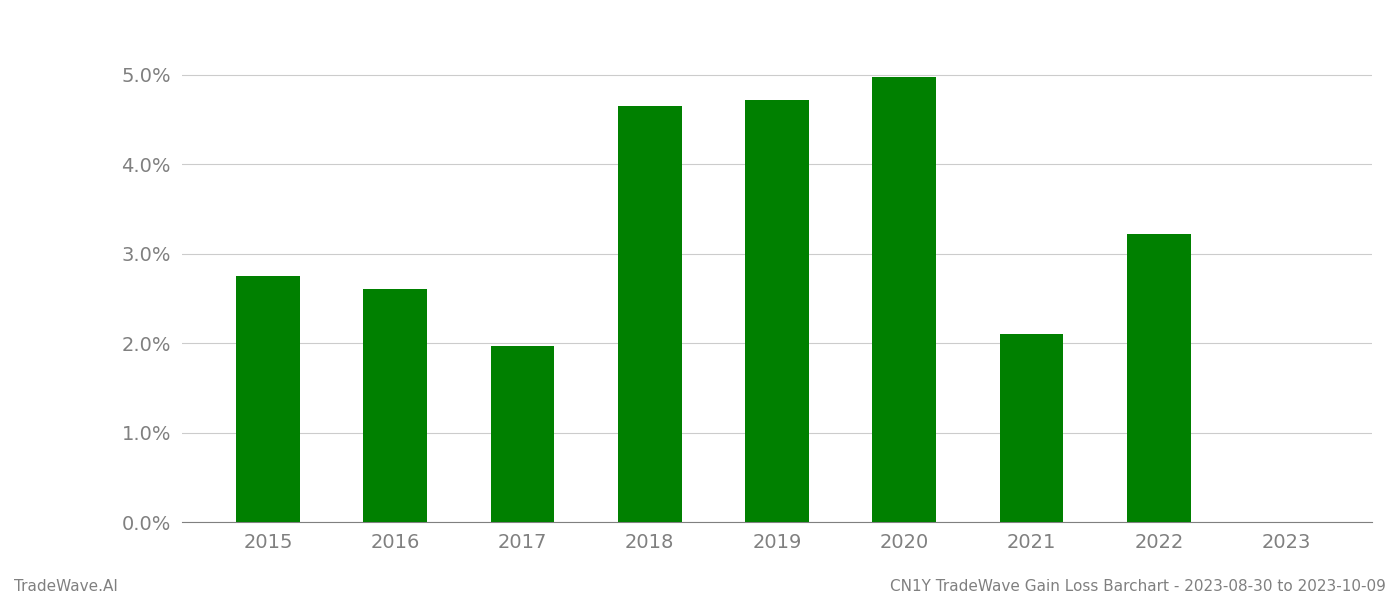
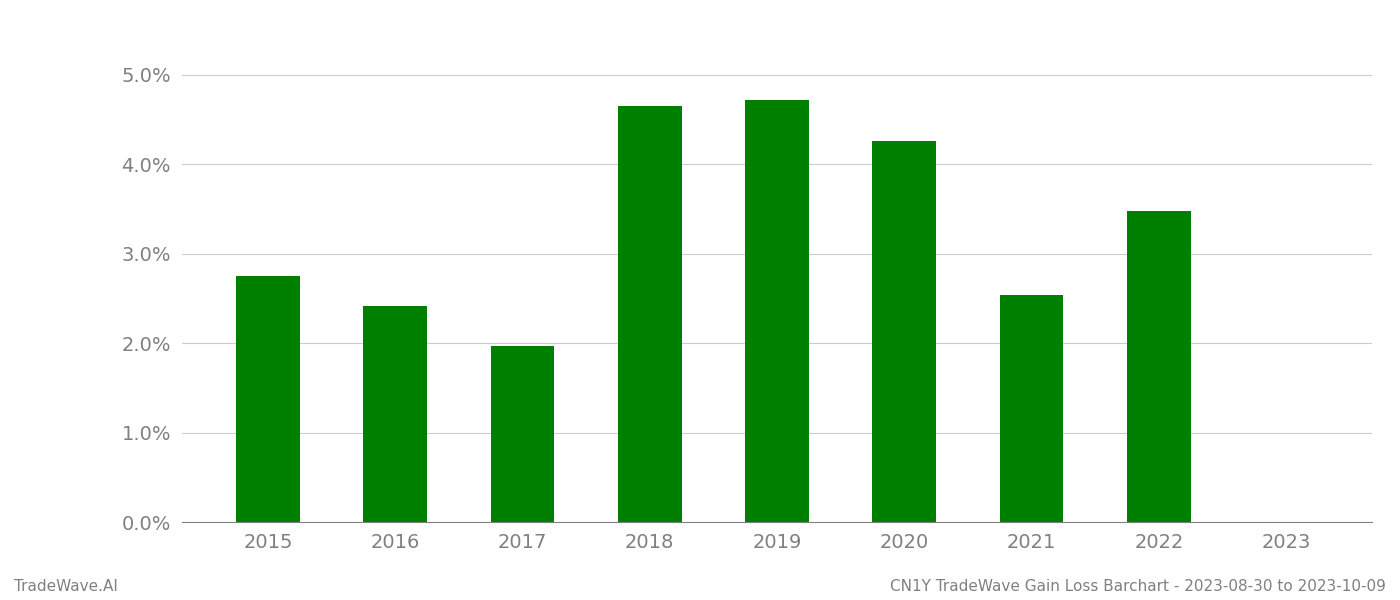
2016: 2.60% -> 2.42%
2020: 4.98% -> 4.26%
2021: 2.10% -> 2.54%
2022: 3.22% -> 3.48%
